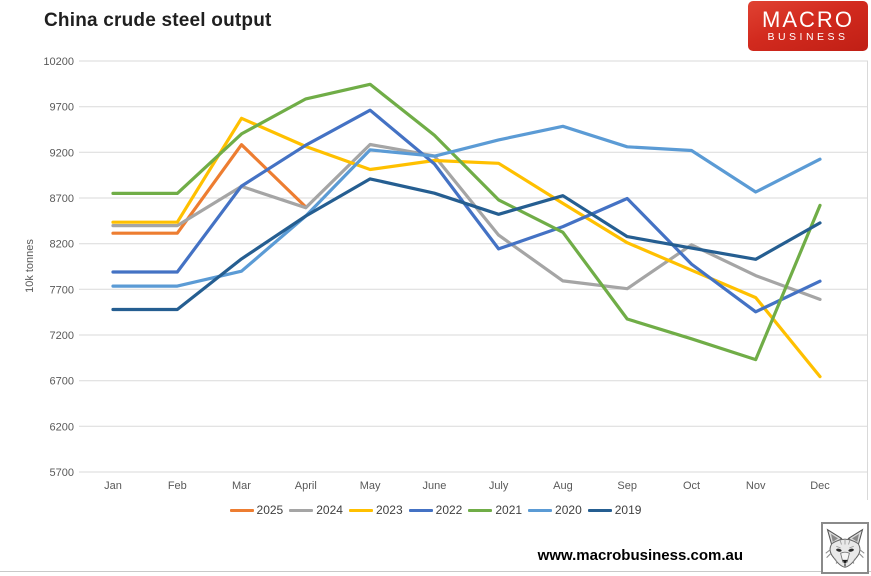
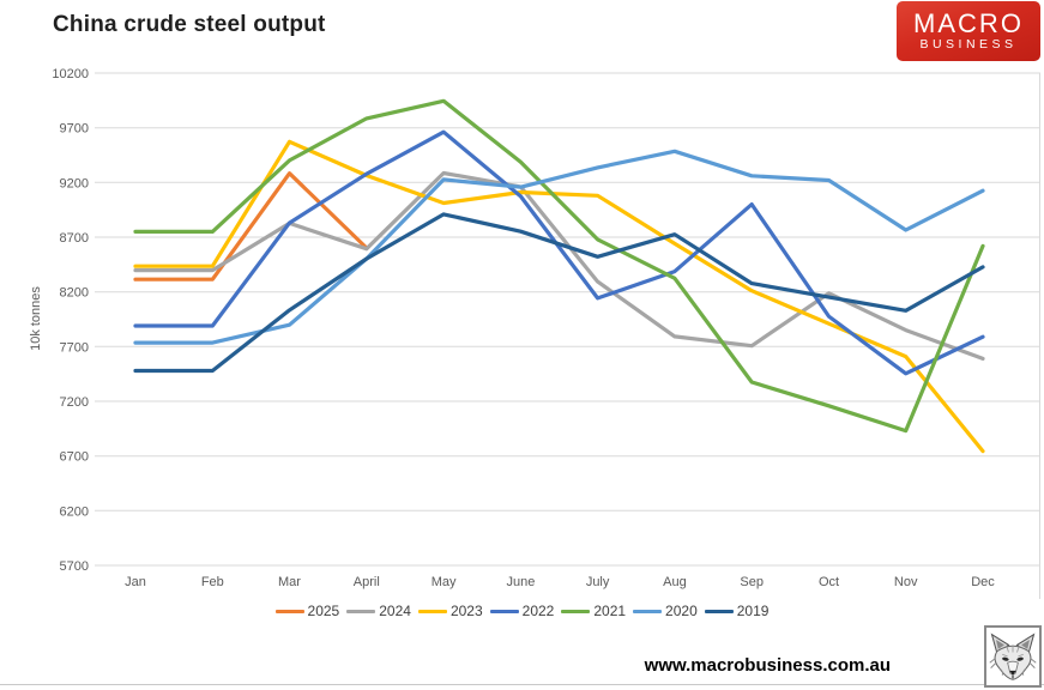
2022/Sep: 8700 -> 9000
